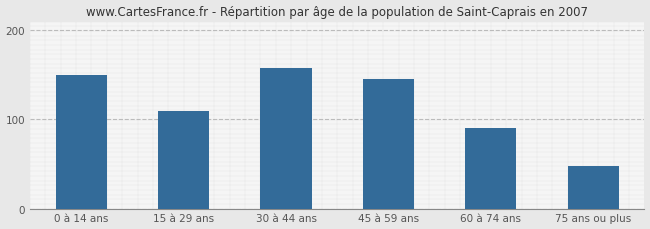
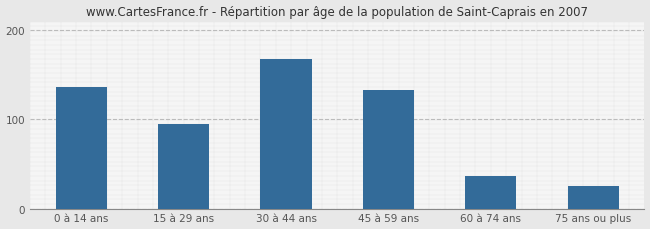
0 à 14 ans: 150 -> 137
15 à 29 ans: 110 -> 95
30 à 44 ans: 158 -> 168
45 à 59 ans: 146 -> 133
60 à 74 ans: 90 -> 37
75 ans ou plus: 48 -> 25
